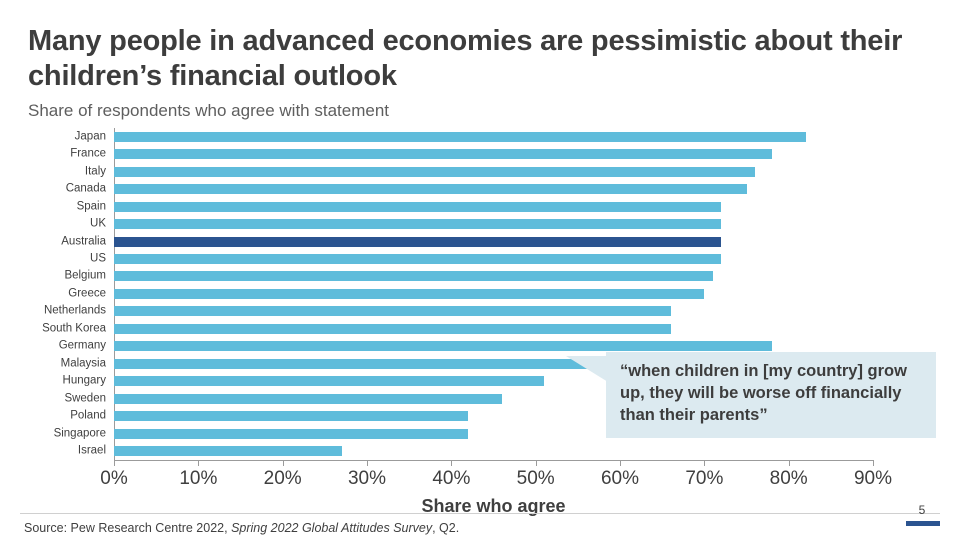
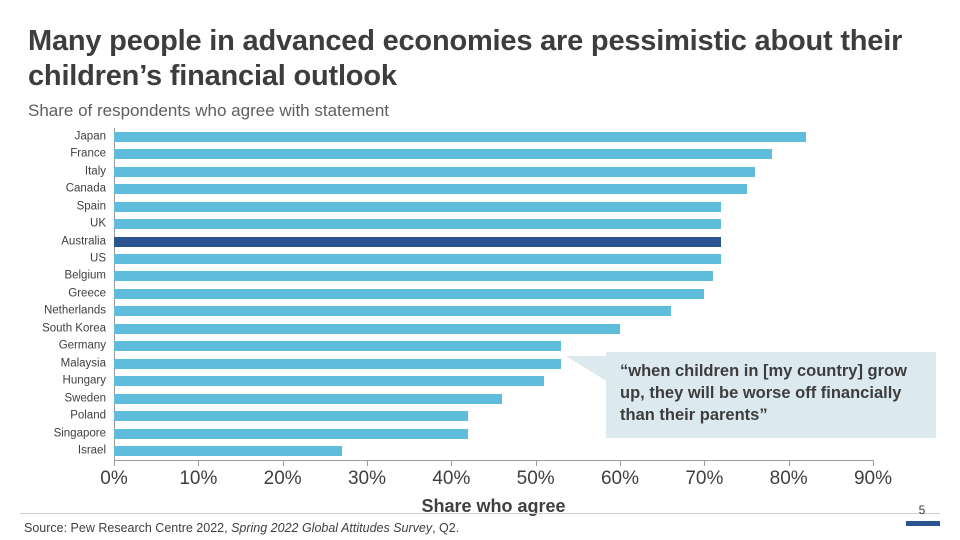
South Korea: 66% -> 60%
Germany: 78% -> 53%
Malaysia: 66% -> 53%
